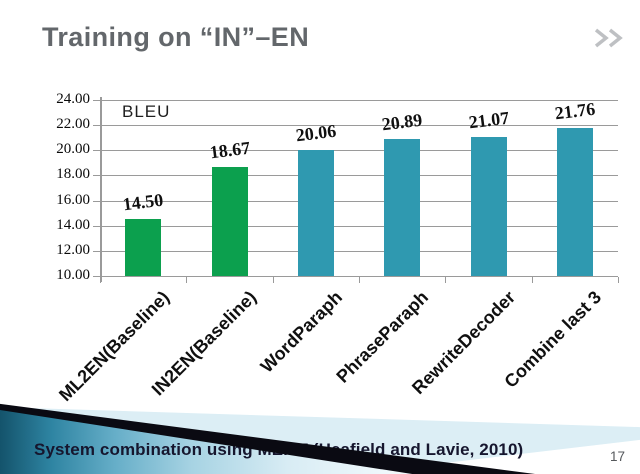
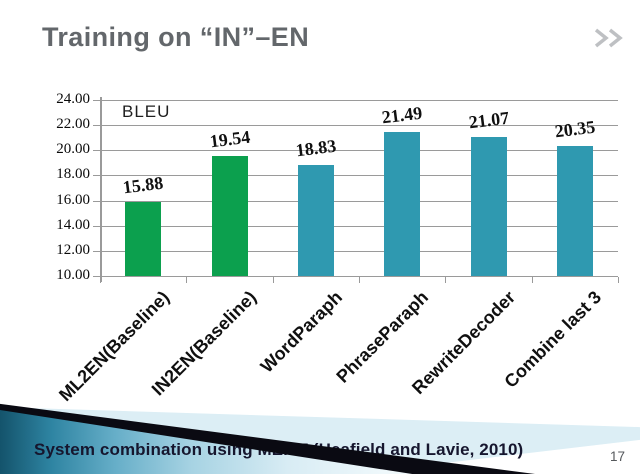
ML2EN(Baseline): 14.50 -> 15.88
IN2EN(Baseline): 18.67 -> 19.54
WordParaph: 20.06 -> 18.83
PhraseParaph: 20.89 -> 21.49
Combine last 3: 21.76 -> 20.35
